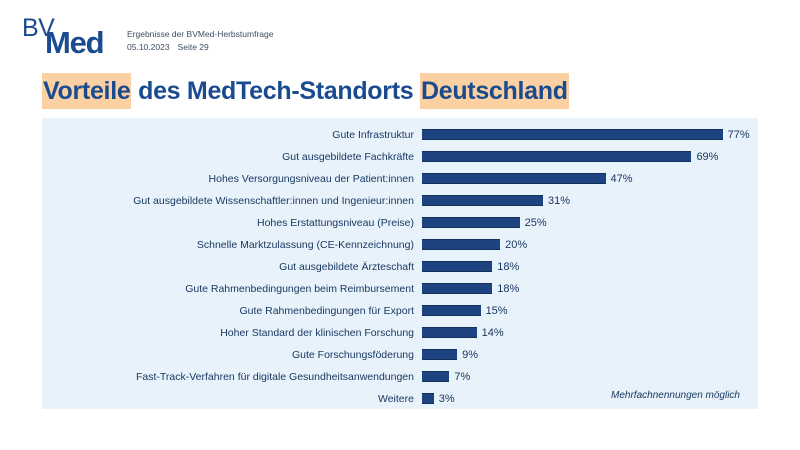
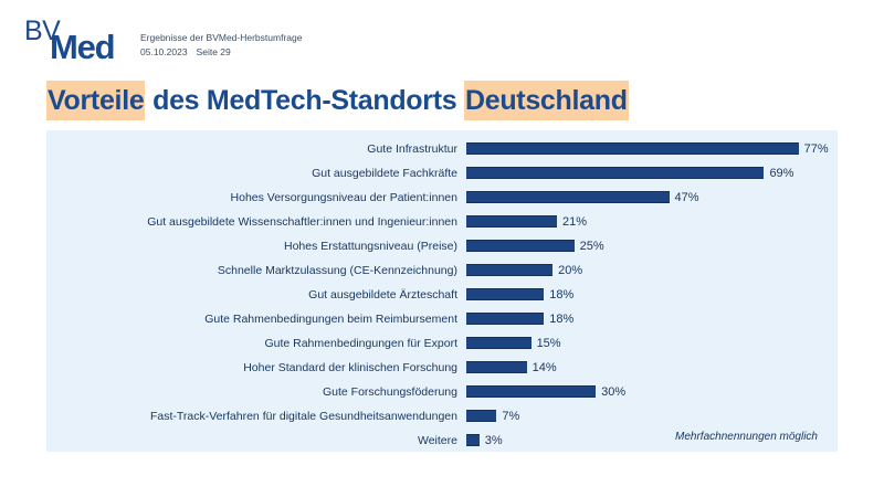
Gut ausgebildete Wissenschaftler:innen und Ingenieur:innen: 31% -> 21%
Gute Forschungsföderung: 9% -> 30%
